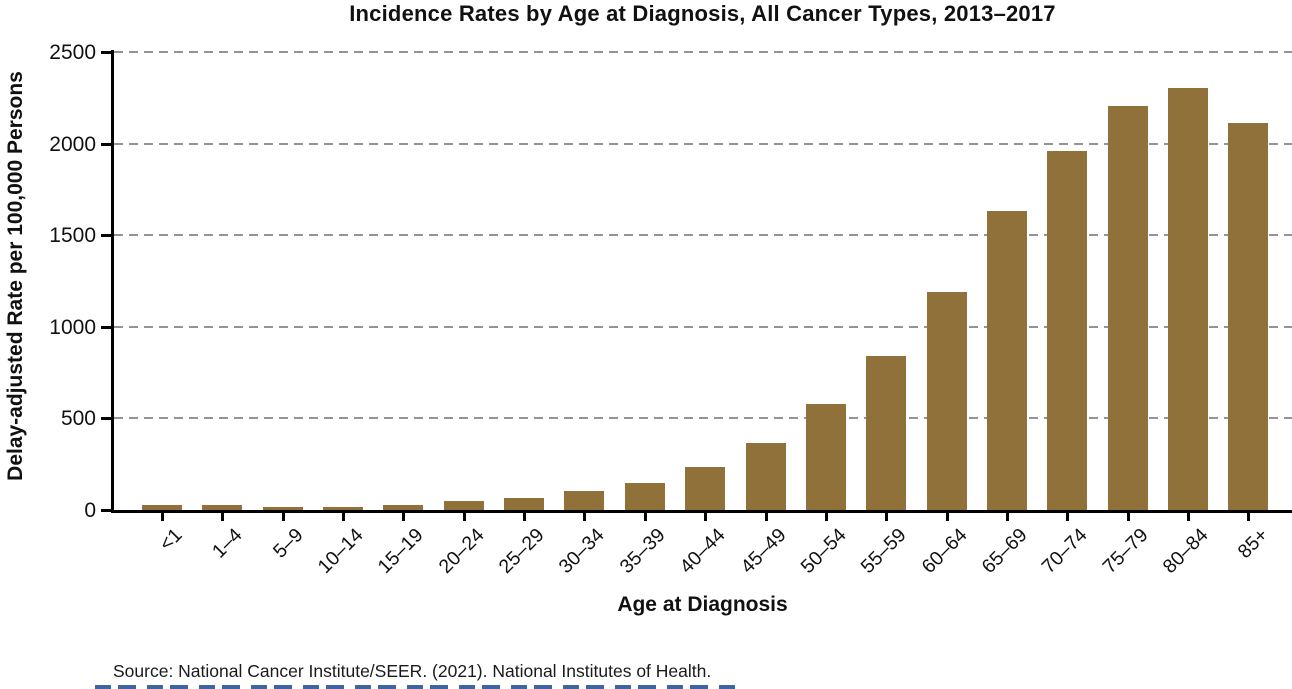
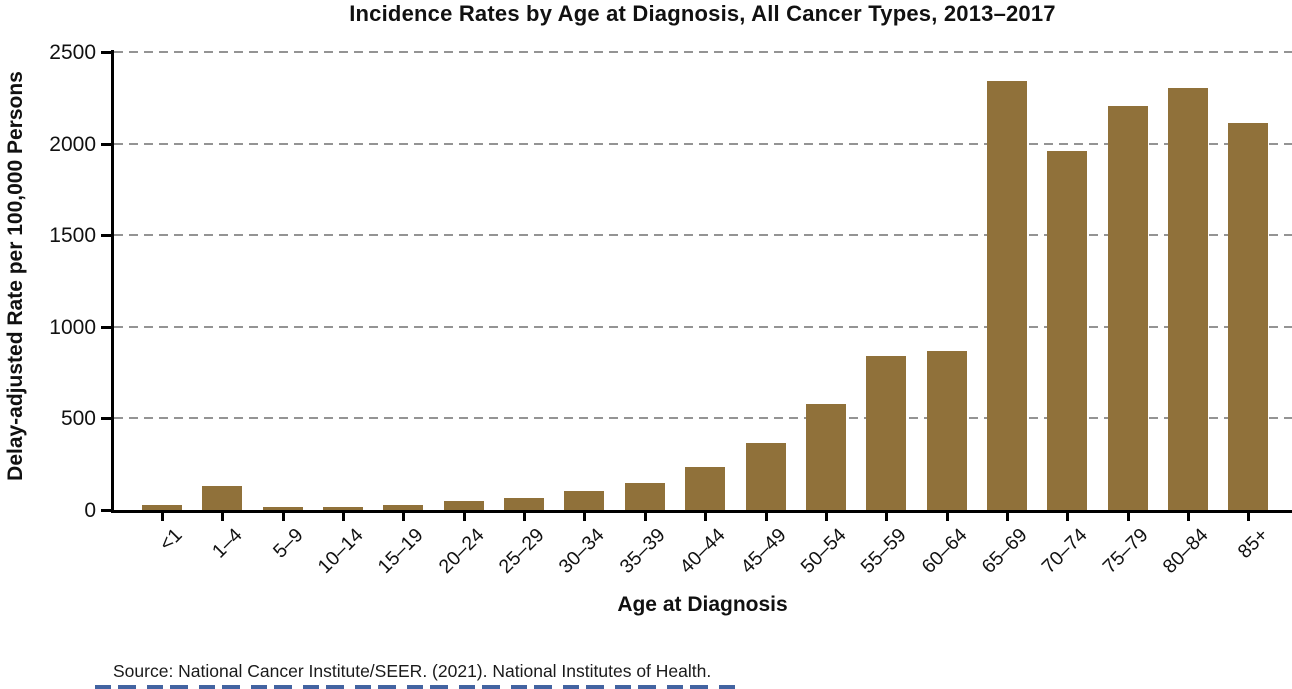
1–4: 30 -> 130
60–64: 1190 -> 870
65–69: 1630 -> 2340
